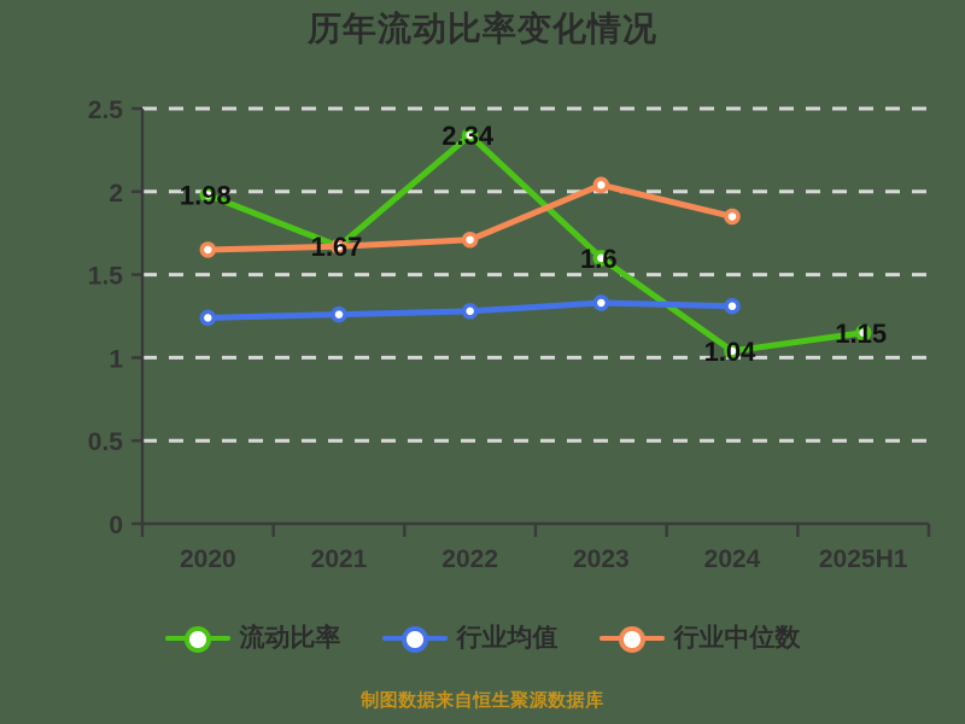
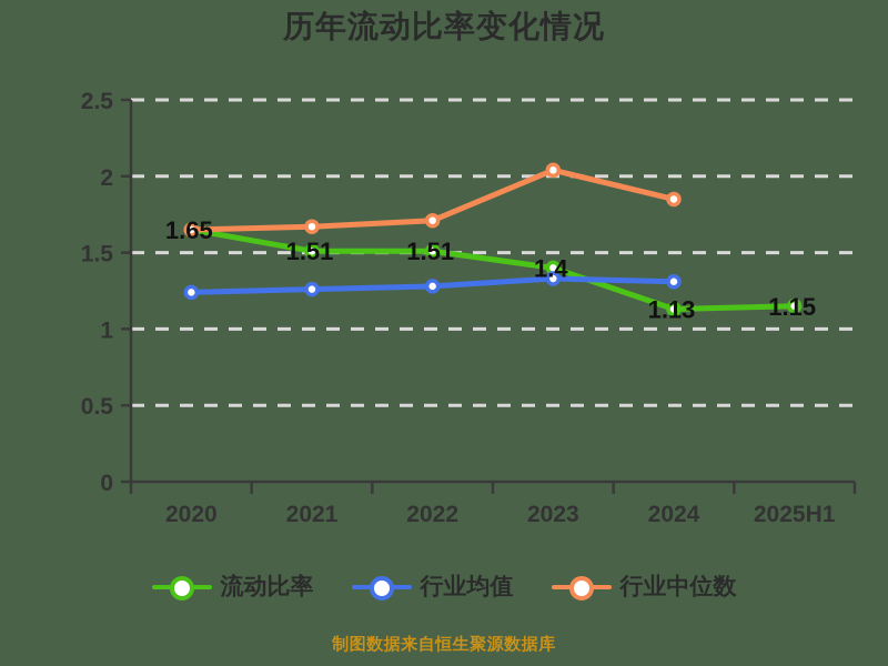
流动比率/2020: 1.98 -> 1.65
流动比率/2021: 1.67 -> 1.51
流动比率/2022: 2.34 -> 1.51
流动比率/2023: 1.6 -> 1.4
流动比率/2024: 1.04 -> 1.13
